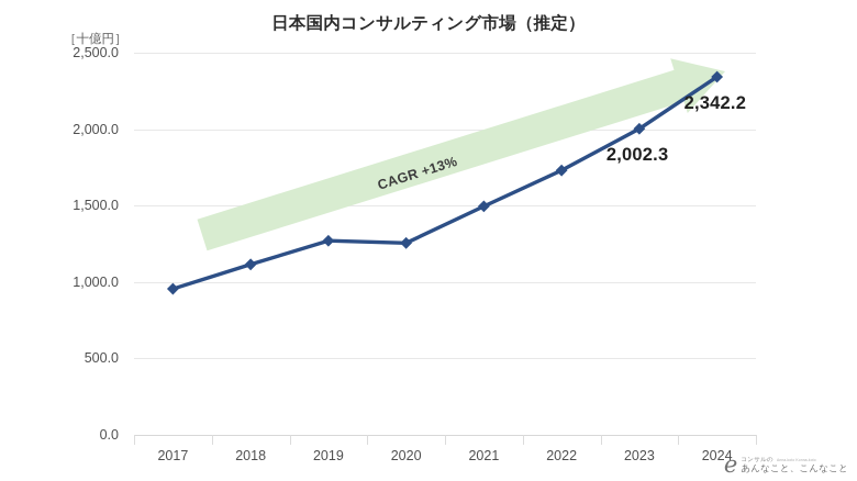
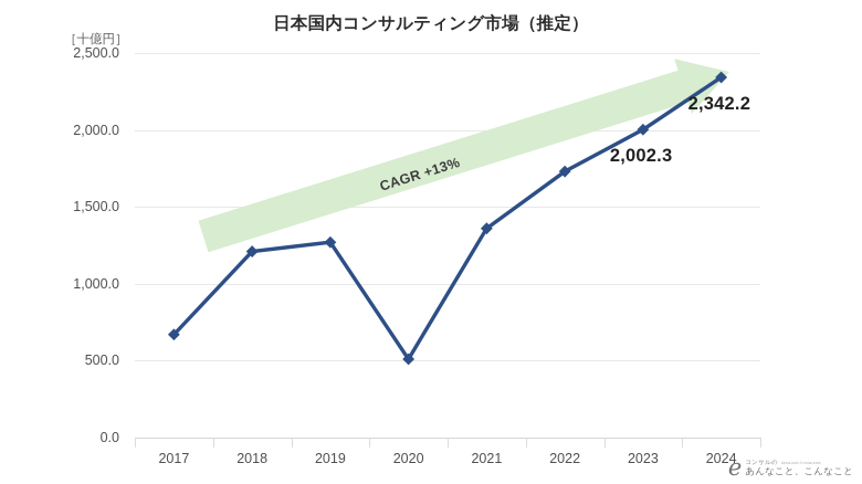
2017: 960 -> 670
2018: 1120 -> 1210
2020: 1260 -> 510
2021: 1500 -> 1360
